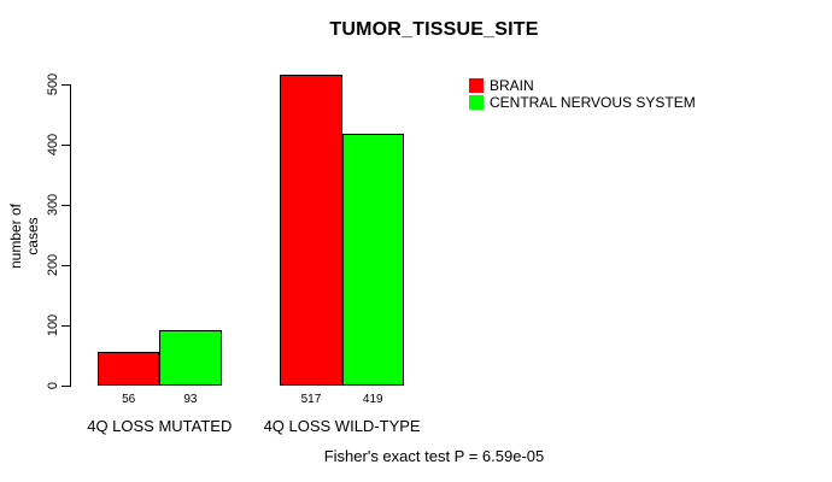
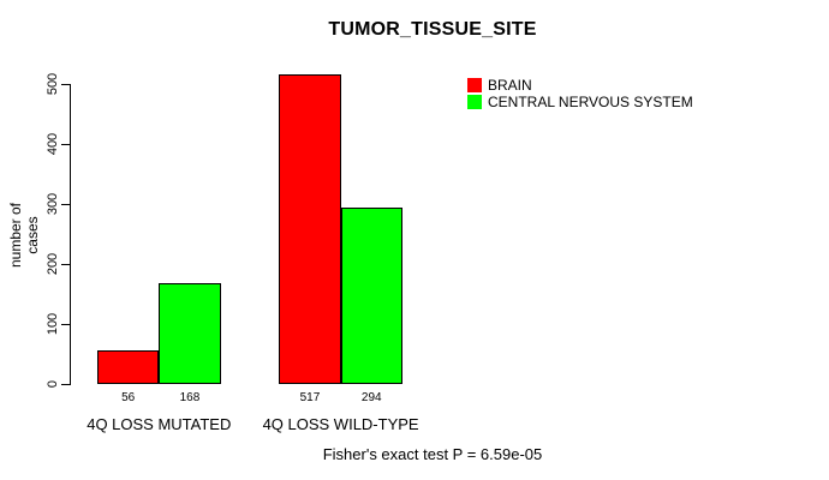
CENTRAL NERVOUS SYSTEM/4Q LOSS MUTATED: 93 -> 168
CENTRAL NERVOUS SYSTEM/4Q LOSS WILD-TYPE: 419 -> 294
